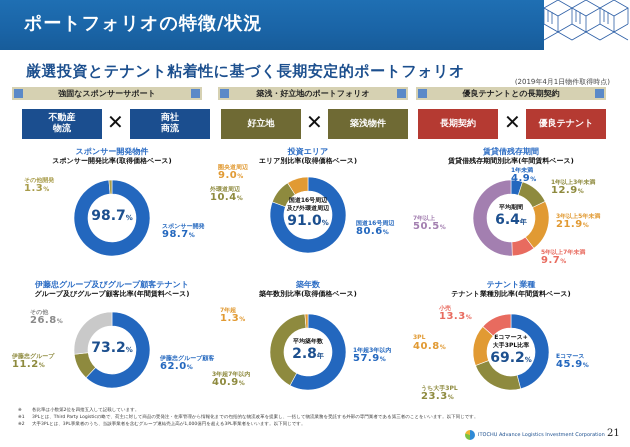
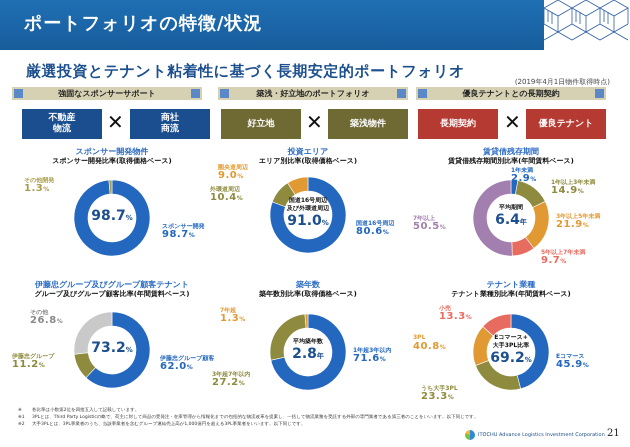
賃貸借残存期間/1年未満: 4.9 -> 2.9
賃貸借残存期間/1年以上3年未満: 12.9 -> 14.9
築年数/1年超3年以内: 57.9 -> 71.6
築年数/3年超7年以内: 40.9 -> 27.2
